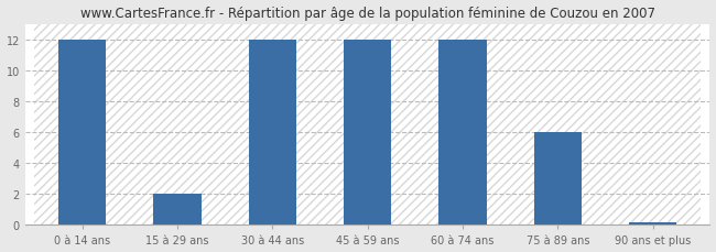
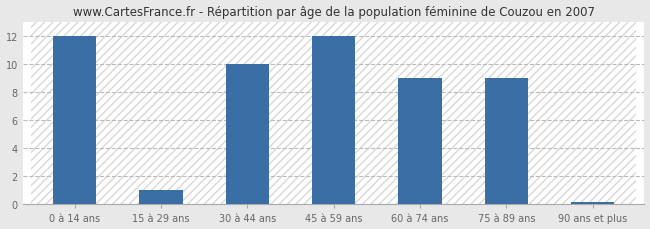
15 à 29 ans: 2.0 -> 1.0
30 à 44 ans: 12.0 -> 10.0
60 à 74 ans: 12.0 -> 9.0
75 à 89 ans: 6.0 -> 9.0
